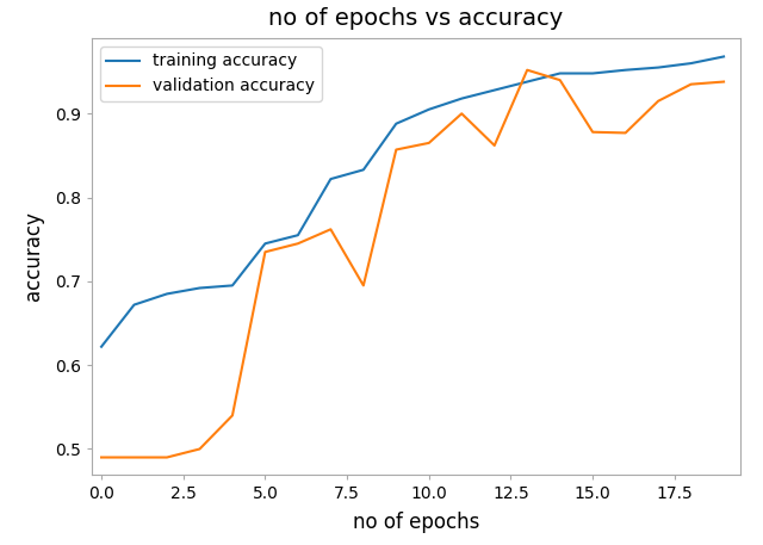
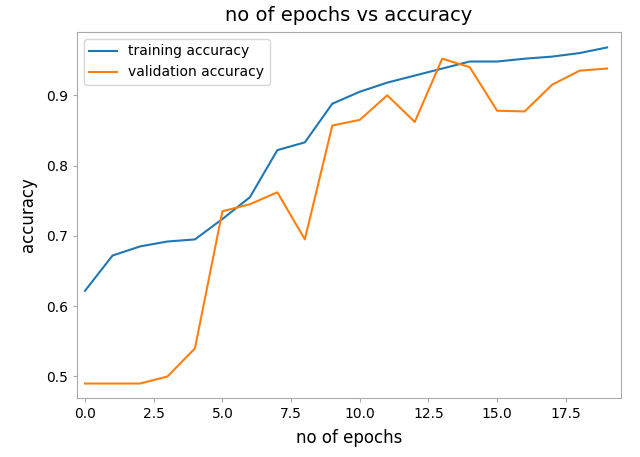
training accuracy/5.0: 0.745 -> 0.724
